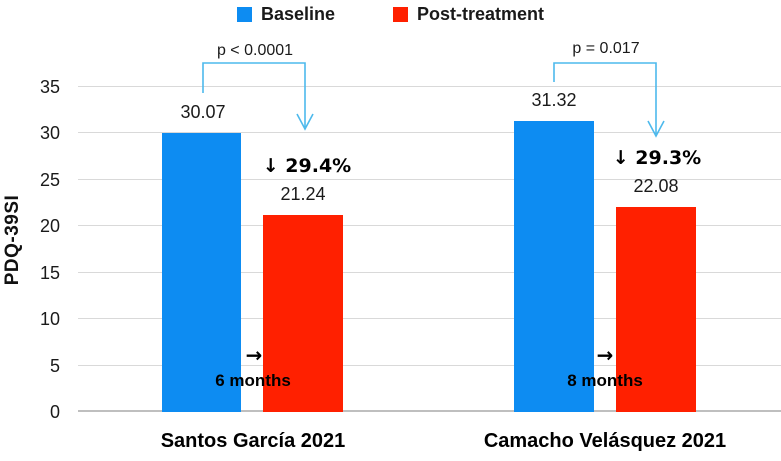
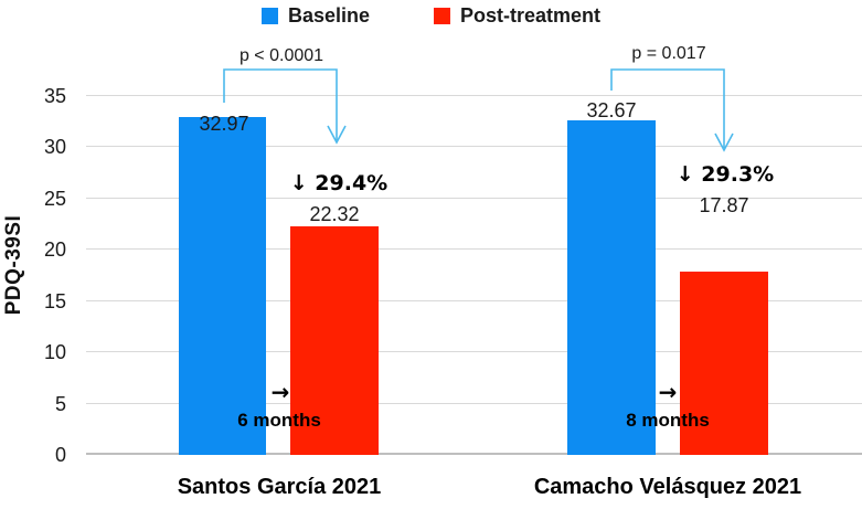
Baseline/Santos García 2021: 30.07 -> 32.97
Post-treatment/Santos García 2021: 21.24 -> 22.32
Baseline/Camacho Velásquez 2021: 31.32 -> 32.67
Post-treatment/Camacho Velásquez 2021: 22.08 -> 17.87
